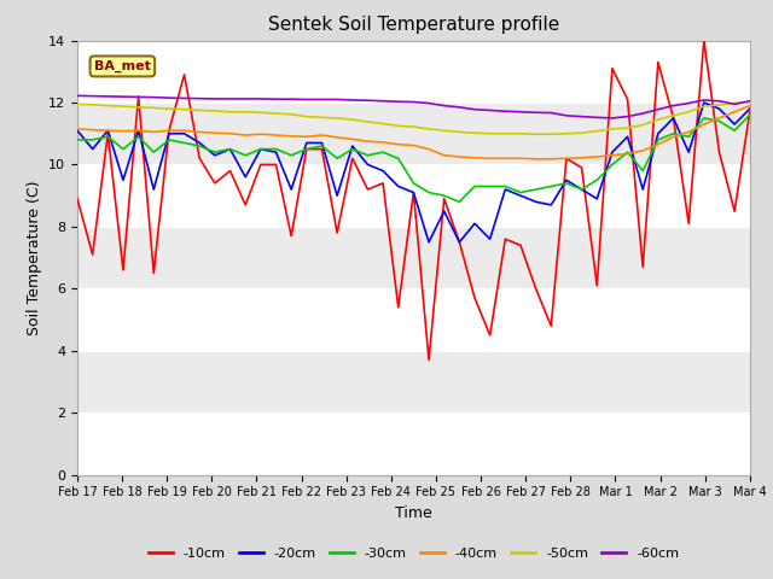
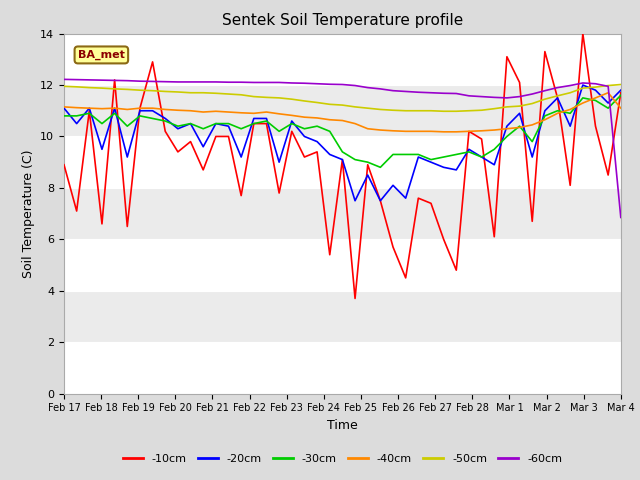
-40cm/Mar 4: 11.90 -> 11.10
-60cm/Mar 4: 12.05 -> 6.85
